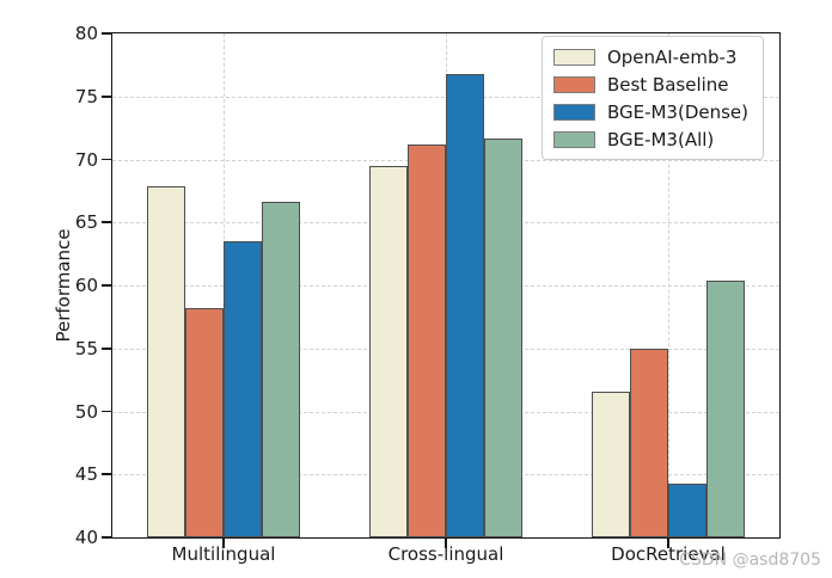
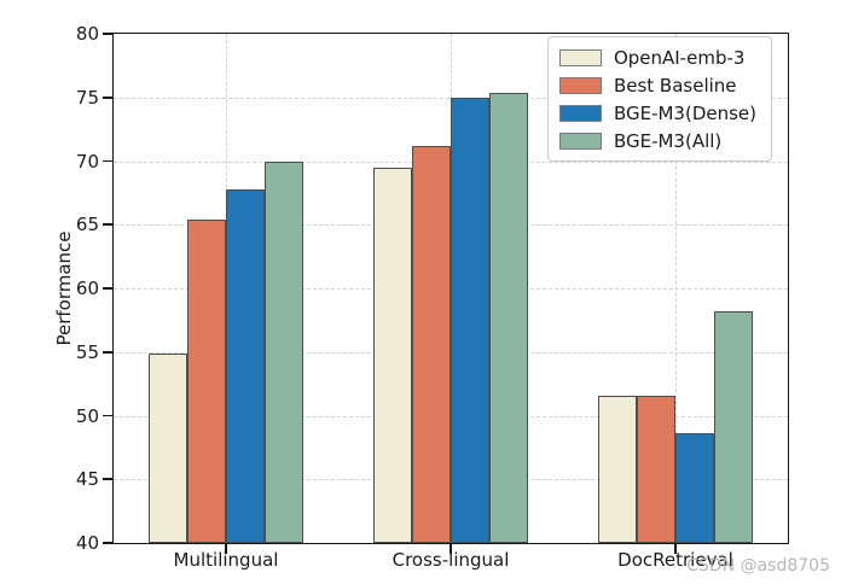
OpenAI-emb-3/Multilingual: 67.9 -> 54.9
Best Baseline/Multilingual: 58.2 -> 65.4
BGE-M3(Dense)/Multilingual: 63.5 -> 67.8
BGE-M3(All)/Multilingual: 66.6 -> 70.0
BGE-M3(Dense)/Cross-lingual: 76.8 -> 75.0
BGE-M3(All)/Cross-lingual: 71.7 -> 75.4
Best Baseline/DocRetrieval: 55.0 -> 51.6
BGE-M3(Dense)/DocRetrieval: 44.3 -> 48.6
BGE-M3(All)/DocRetrieval: 60.4 -> 58.2
